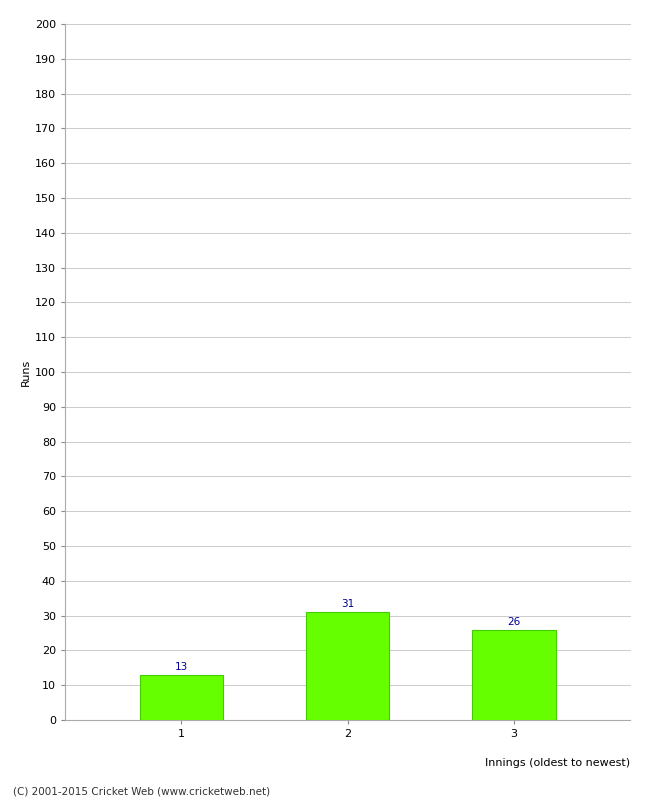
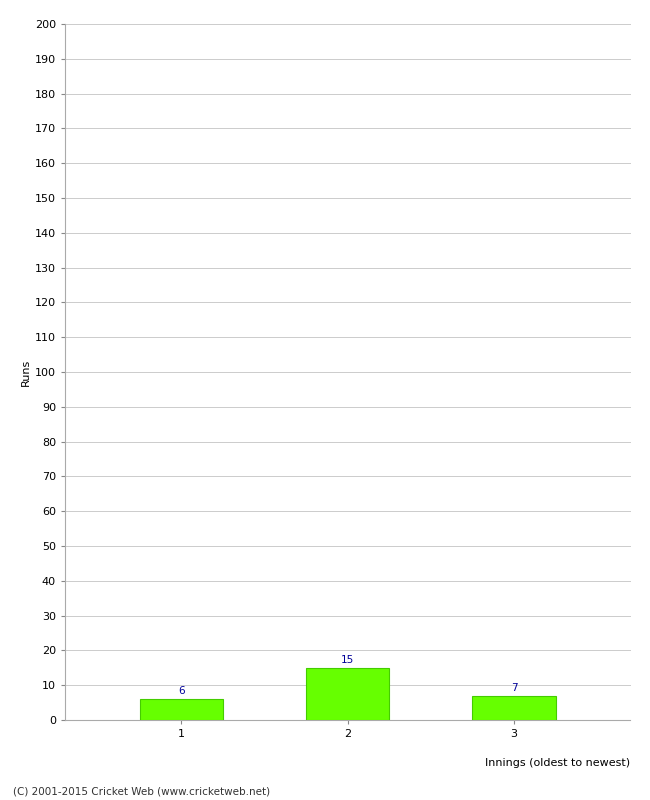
1: 13 -> 6
2: 31 -> 15
3: 26 -> 7
